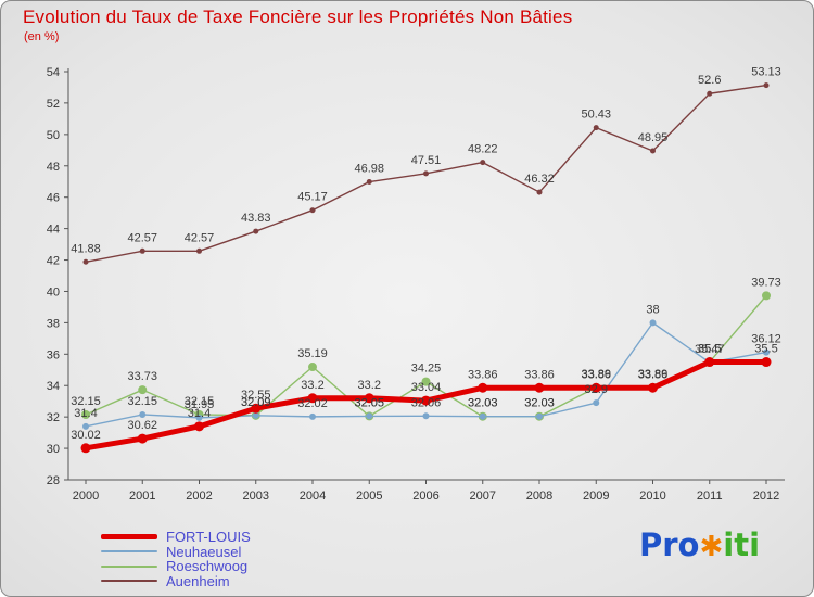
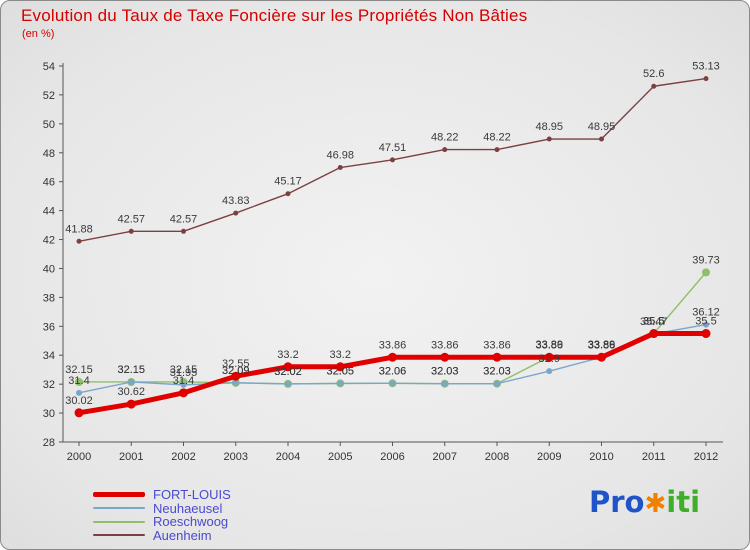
Roeschwoog/2001: 33.73 -> 32.15
Roeschwoog/2004: 35.19 -> 32.02
FORT-LOUIS/2006: 33.04 -> 33.86
Roeschwoog/2006: 34.25 -> 32.06
Auenheim/2008: 46.32 -> 48.22
Auenheim/2009: 50.43 -> 48.95
Neuhaeusel/2010: 38 -> 33.86
